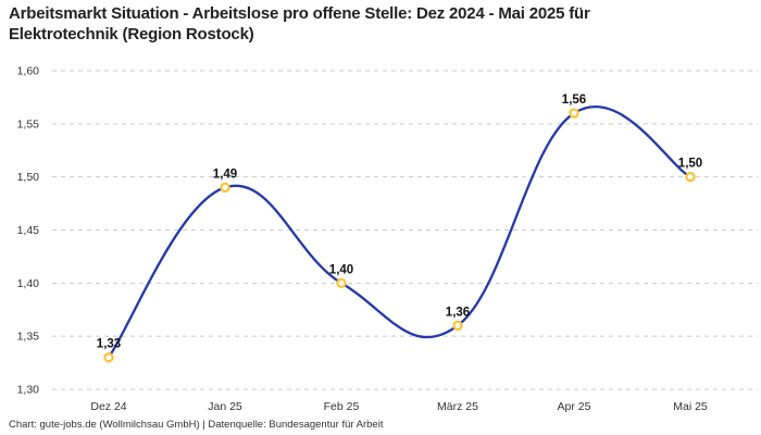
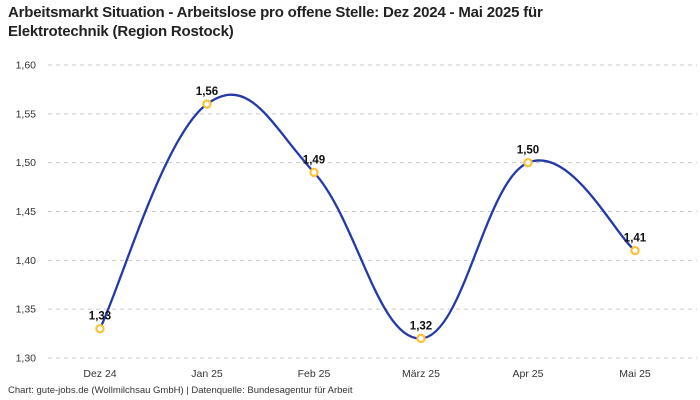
Jan 25: 1,49 -> 1,56
Feb 25: 1,40 -> 1,49
März 25: 1,36 -> 1,32
Apr 25: 1,56 -> 1,50
Mai 25: 1,50 -> 1,41
